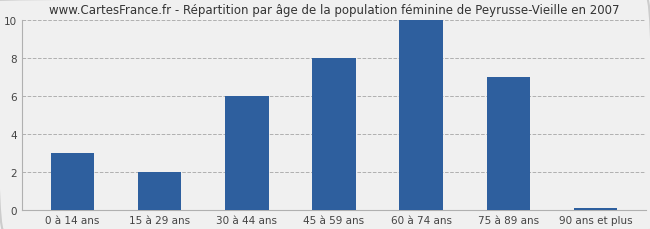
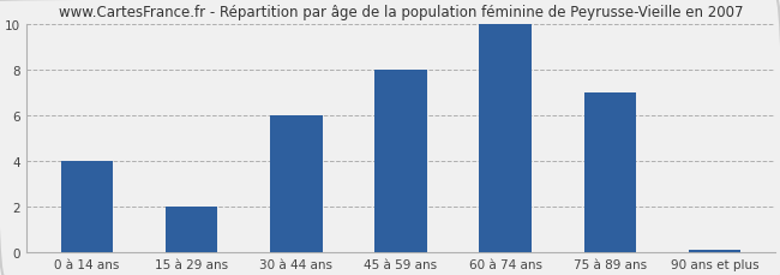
0 à 14 ans: 3.0 -> 4.0
